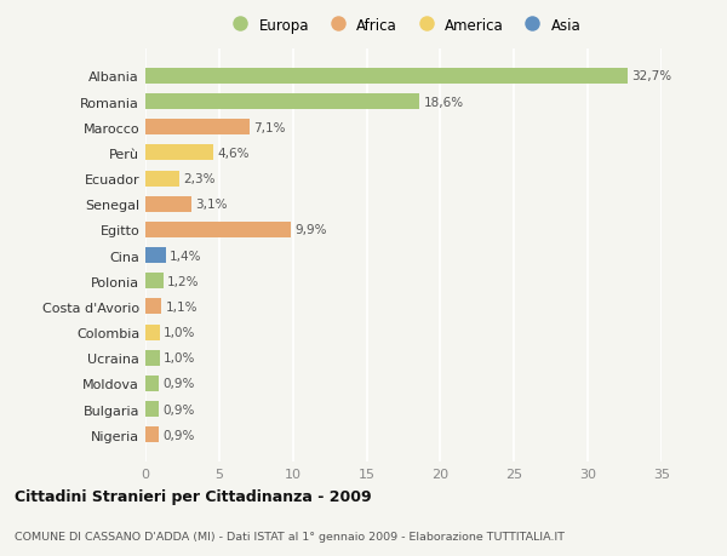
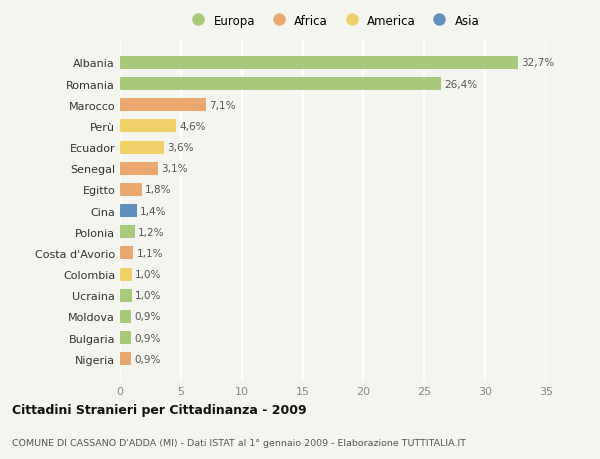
Romania: 18,6% -> 26,4%
Ecuador: 2,3% -> 3,6%
Egitto: 9,9% -> 1,8%
